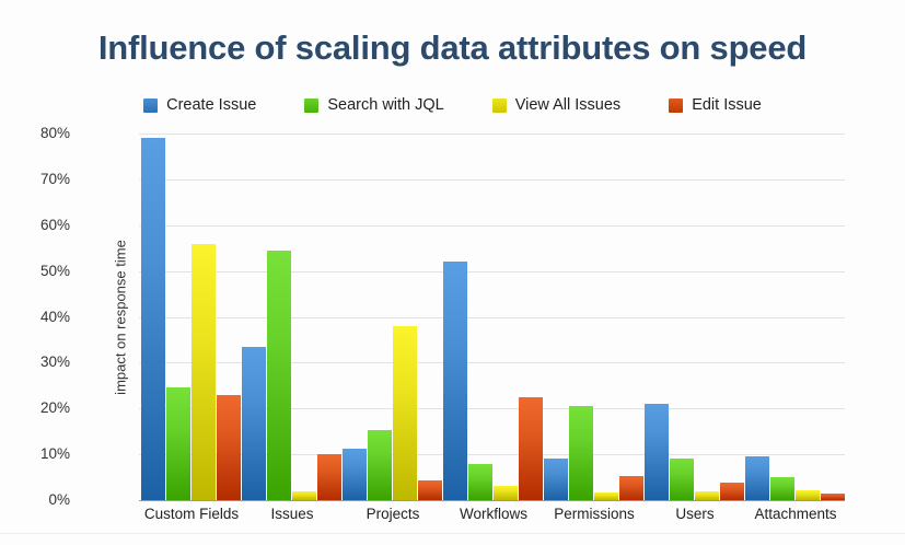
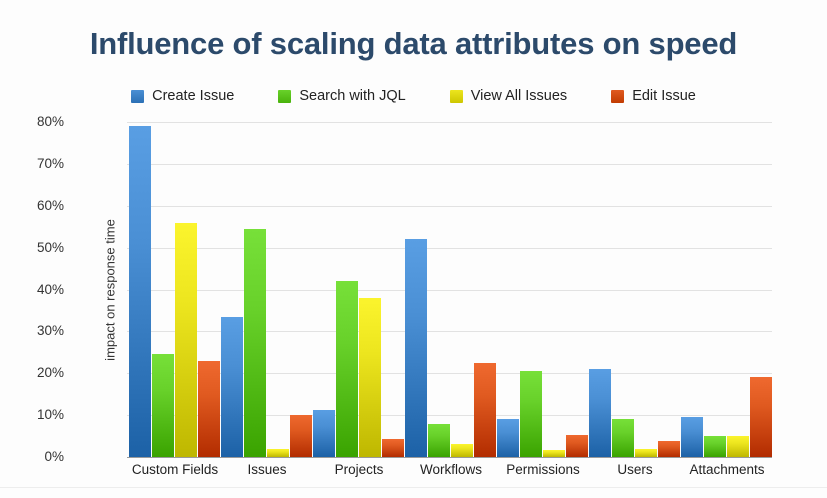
Search with JQL/Projects: 15% -> 42%
View All Issues/Attachments: 2% -> 5%
Edit Issue/Attachments: 2% -> 19%
